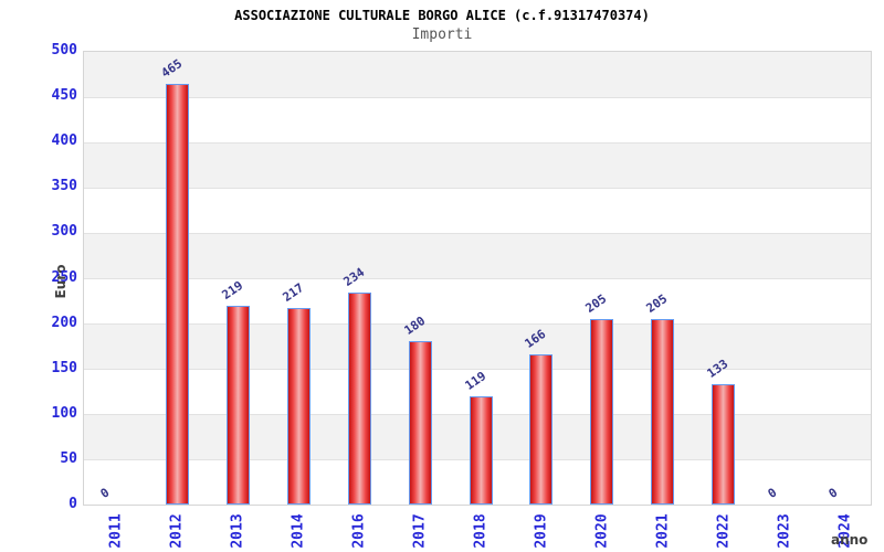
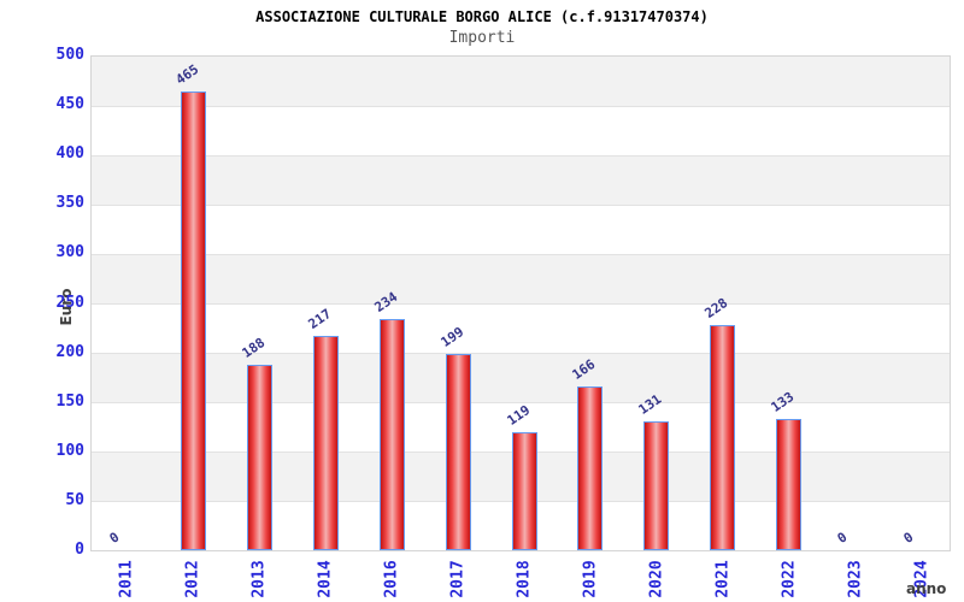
2013: 219 -> 188
2017: 180 -> 199
2020: 205 -> 131
2021: 205 -> 228
